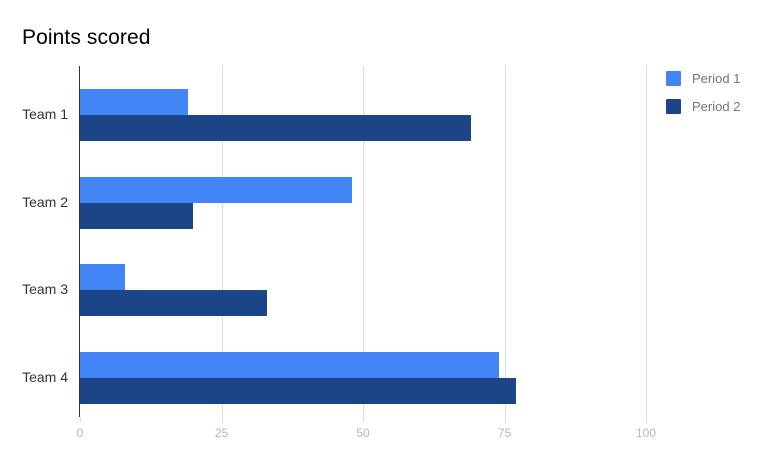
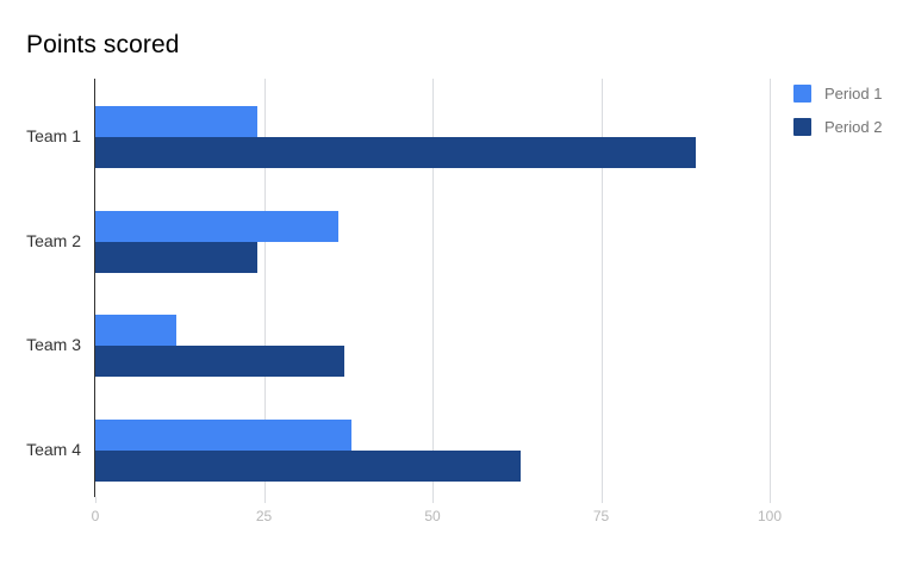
Period 1/Team 1: 19 -> 24
Period 2/Team 1: 69 -> 89
Period 1/Team 2: 48 -> 36
Period 2/Team 2: 20 -> 24
Period 1/Team 3: 8 -> 12
Period 2/Team 3: 33 -> 37
Period 1/Team 4: 74 -> 38
Period 2/Team 4: 77 -> 63
